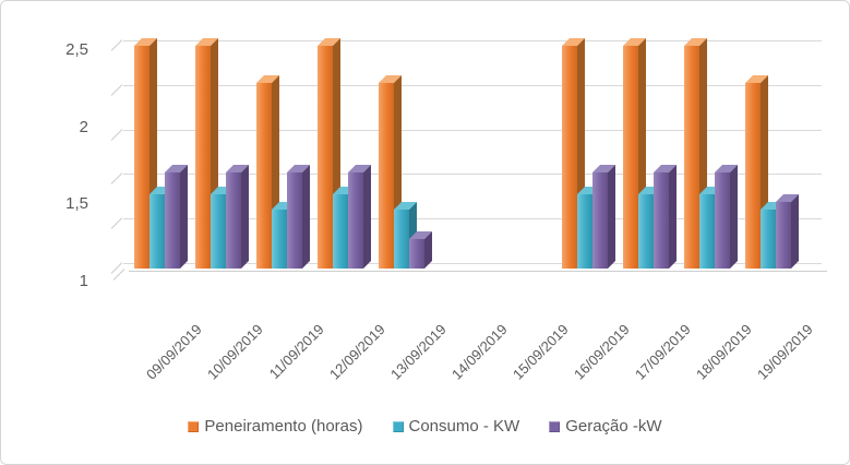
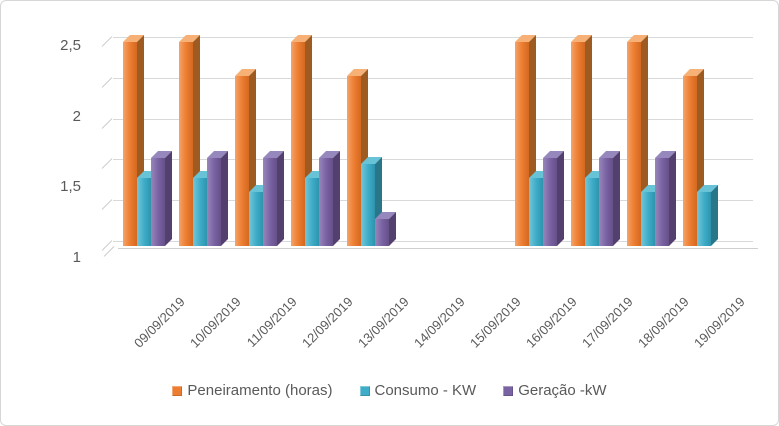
Consumo - KW/13/09/2019: 1,4 -> 1,6
Consumo - KW/18/09/2019: 1,5 -> 1,4
Geração -kW/19/09/2019: 1,45 -> 0,90
